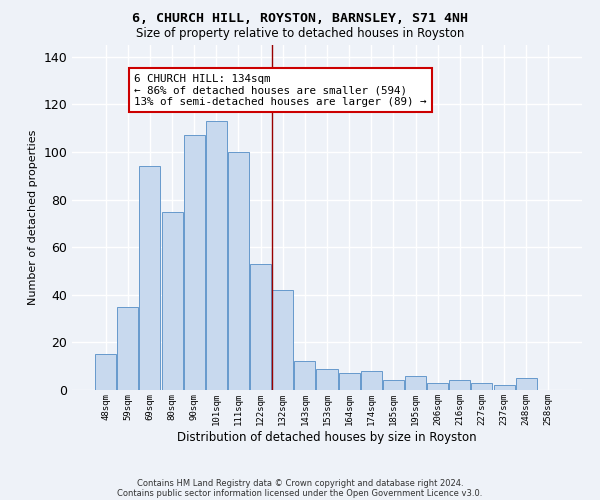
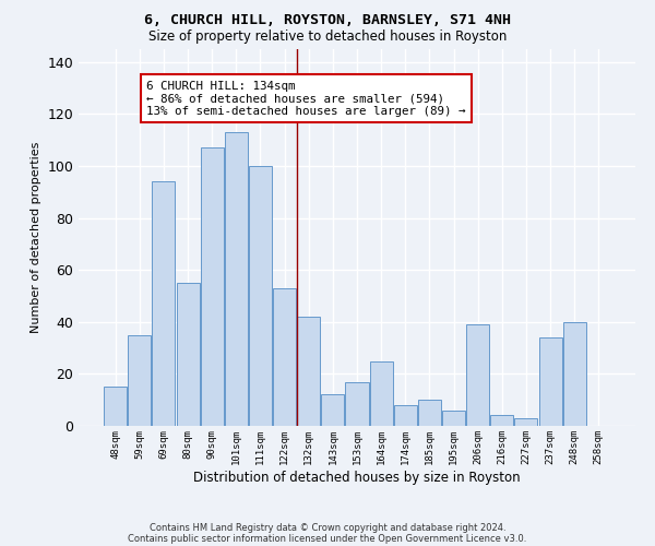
80sqm: 75 -> 55
153sqm: 9 -> 17
164sqm: 7 -> 25
185sqm: 4 -> 10
206sqm: 3 -> 39
237sqm: 2 -> 34
248sqm: 5 -> 40
